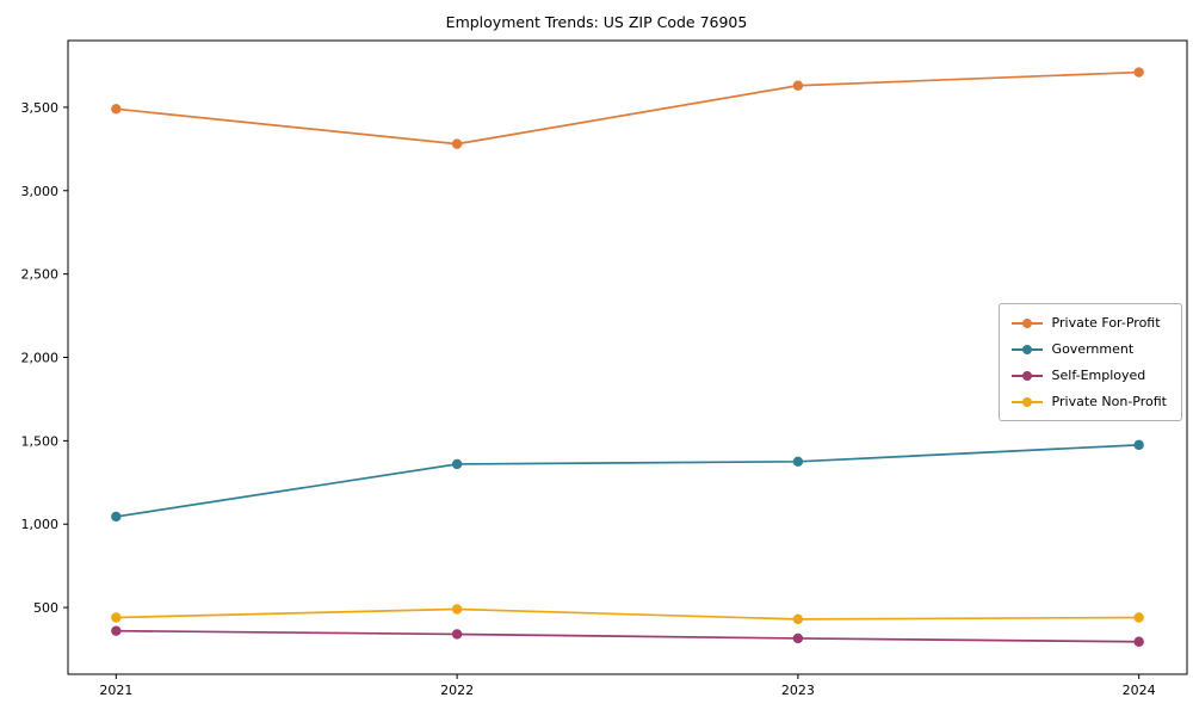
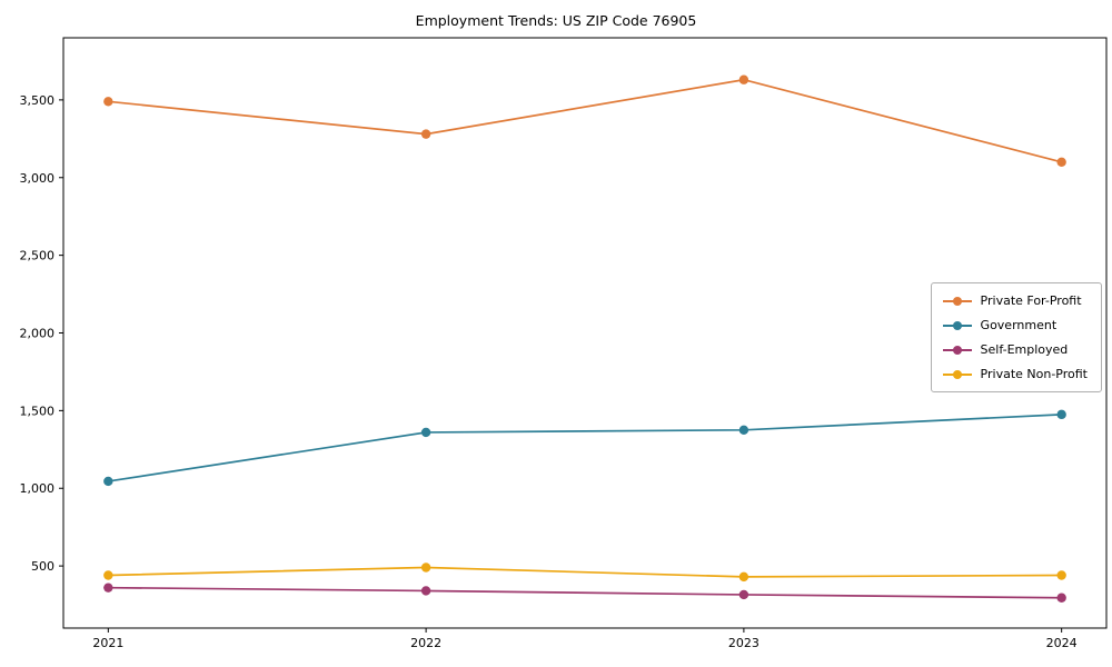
Private For-Profit/2024: 3710 -> 3100
